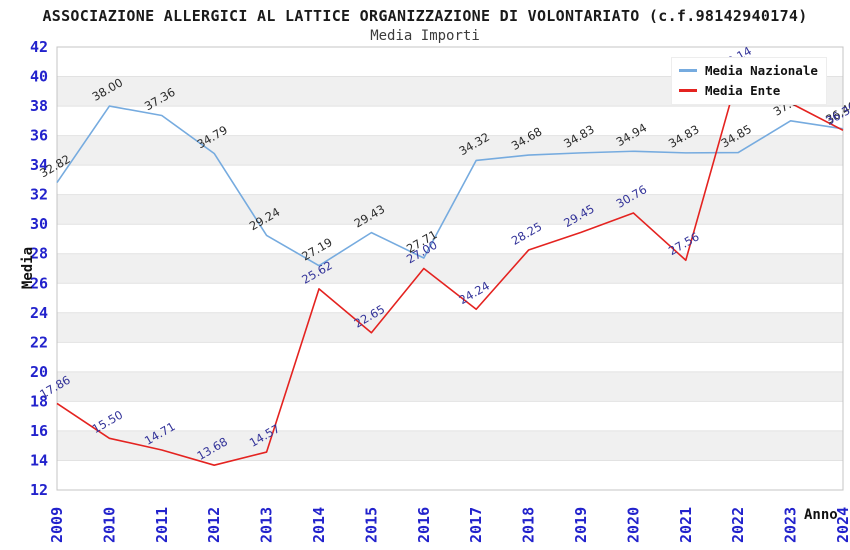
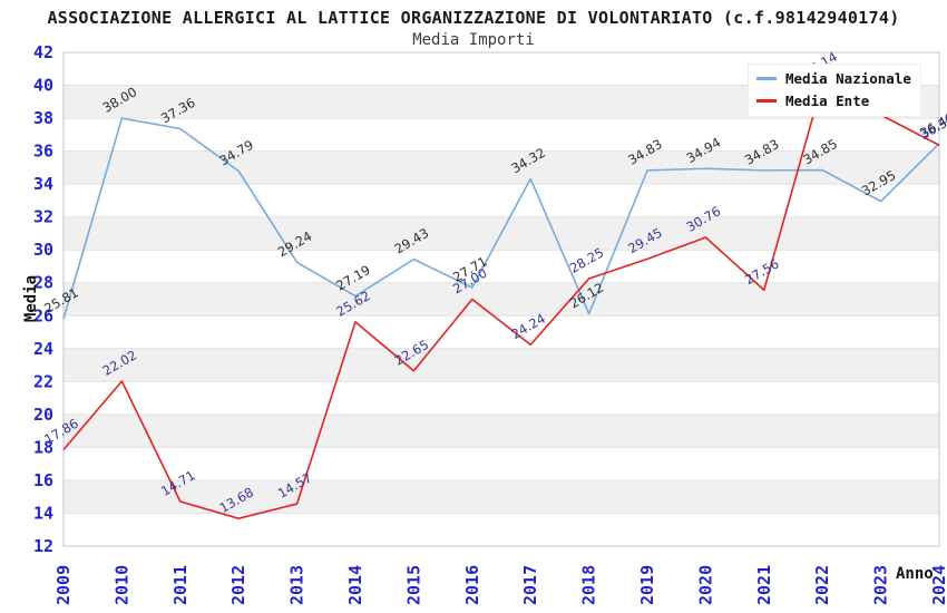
Media Nazionale/2009: 32.82 -> 25.81
Media Ente/2010: 15.50 -> 22.02
Media Nazionale/2018: 34.68 -> 26.12
Media Nazionale/2023: 37.00 -> 32.95
